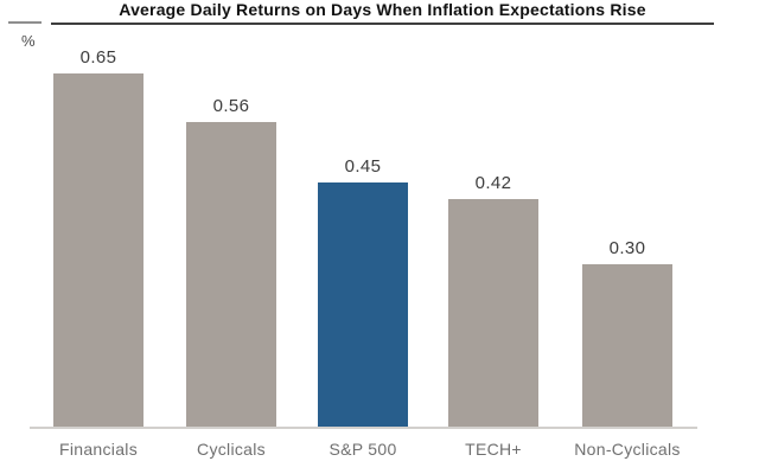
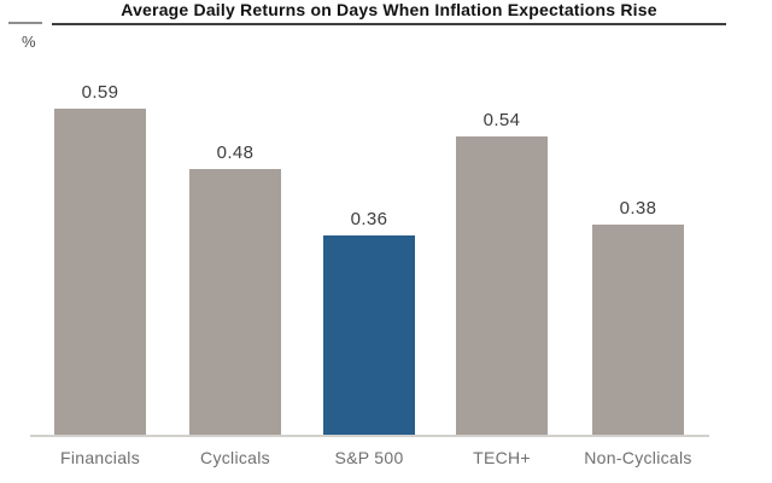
Financials: 0.65 -> 0.59
Cyclicals: 0.56 -> 0.48
S&P 500: 0.45 -> 0.36
TECH+: 0.42 -> 0.54
Non-Cyclicals: 0.30 -> 0.38
